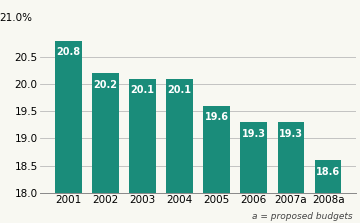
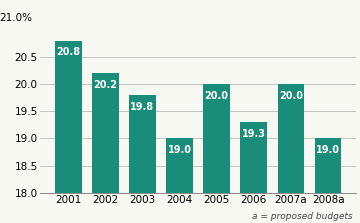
2003: 20.1 -> 19.8
2004: 20.1 -> 19.0
2005: 19.6 -> 20.0
2007a: 19.3 -> 20.0
2008a: 18.6 -> 19.0
